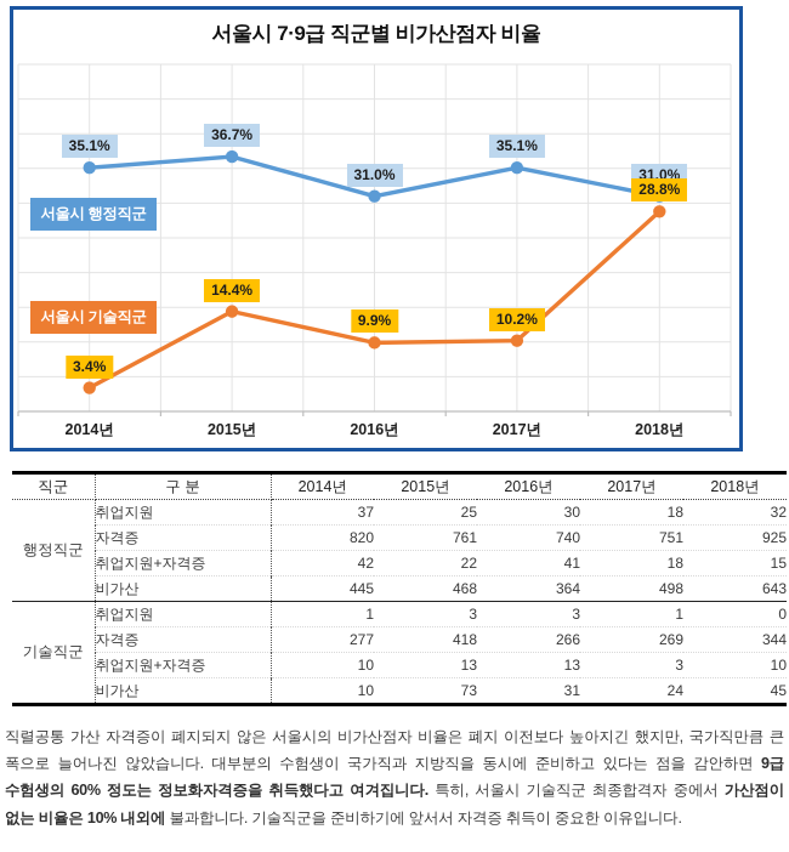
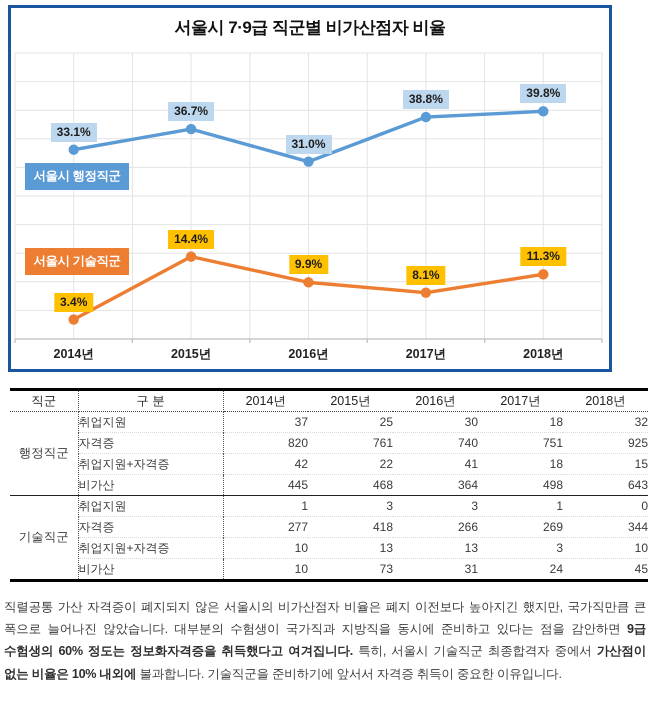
서울시 행정직군/2014년: 35.1% -> 33.1%
서울시 행정직군/2017년: 35.1% -> 38.8%
서울시 기술직군/2017년: 10.2% -> 8.1%
서울시 행정직군/2018년: 31.0% -> 39.8%
서울시 기술직군/2018년: 28.8% -> 11.3%
